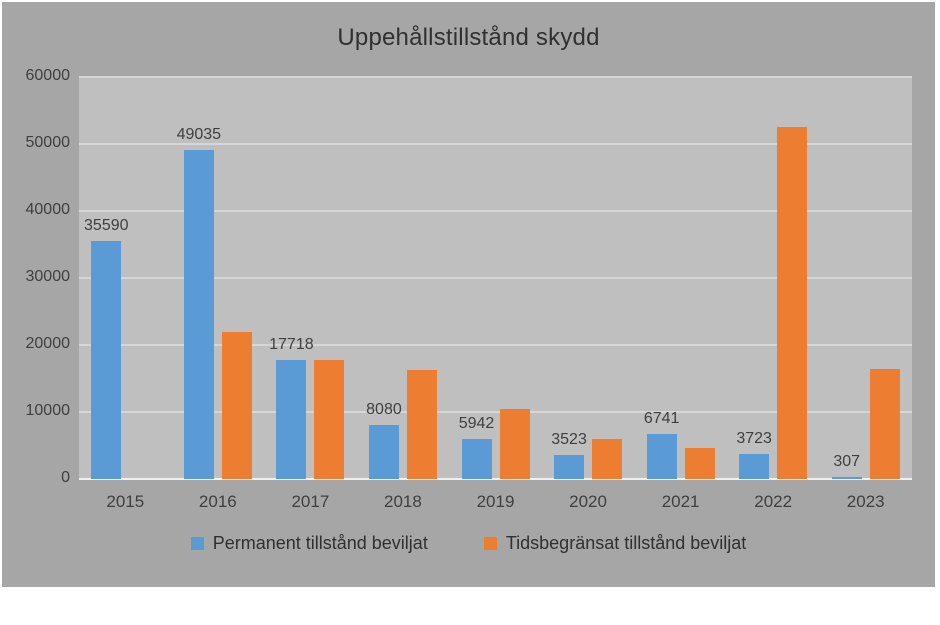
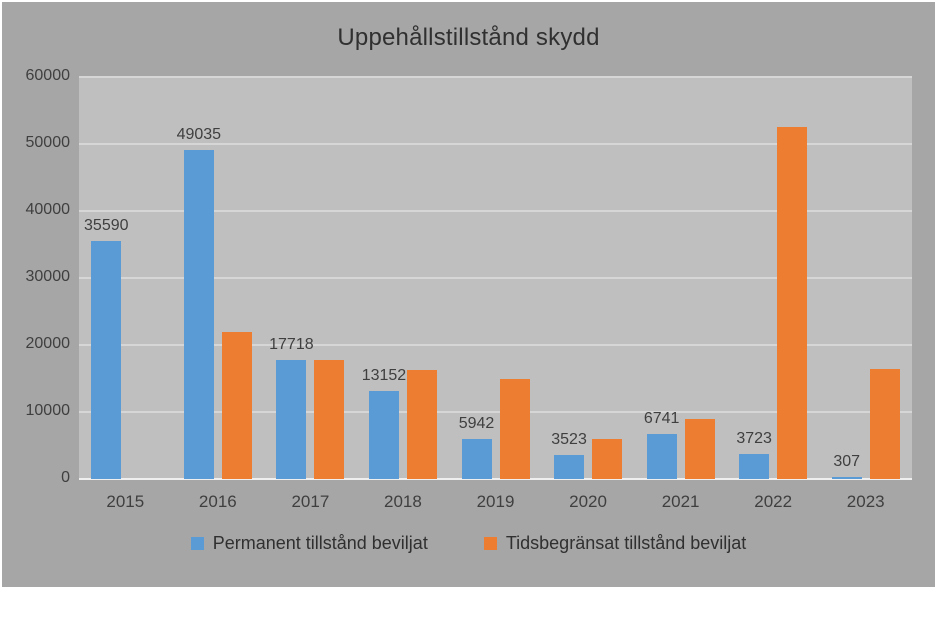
Permanent tillstånd beviljat/2018: 8080 -> 13152
Tidsbegränsat tillstånd beviljat/2019: 10000 -> 15000
Tidsbegränsat tillstånd beviljat/2021: 5000 -> 9000
